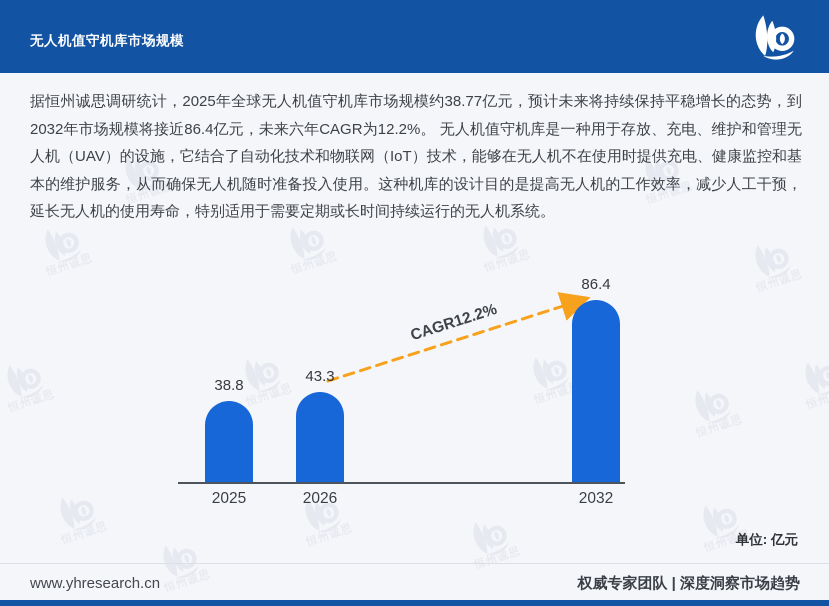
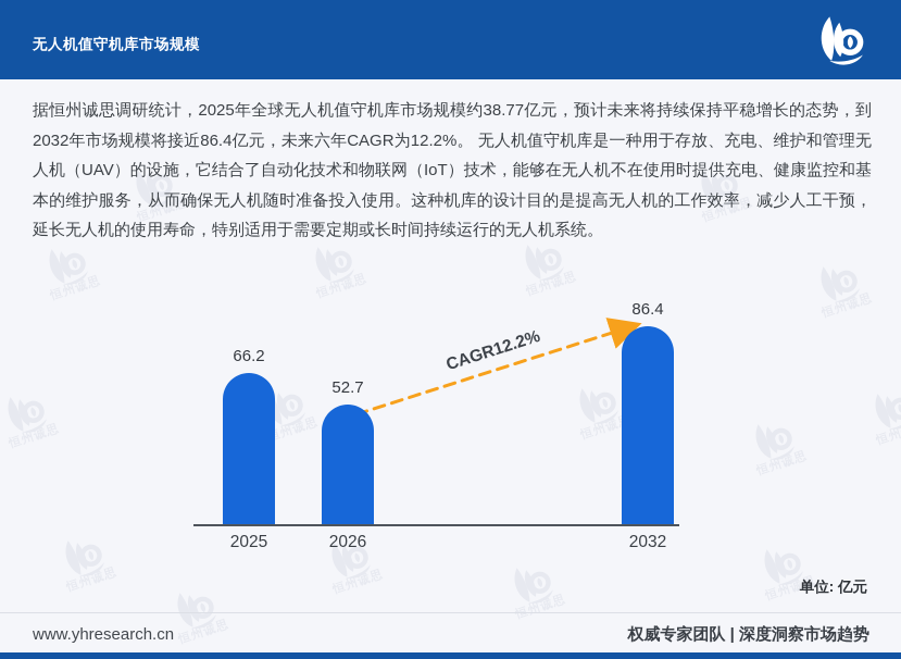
2025: 38.8 -> 66.2
2026: 43.3 -> 52.7
